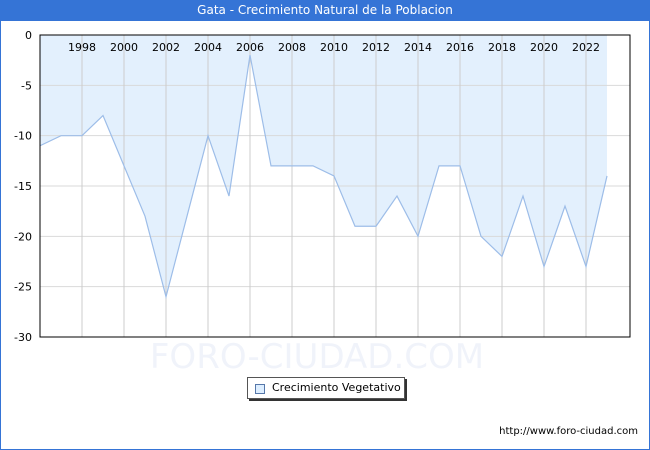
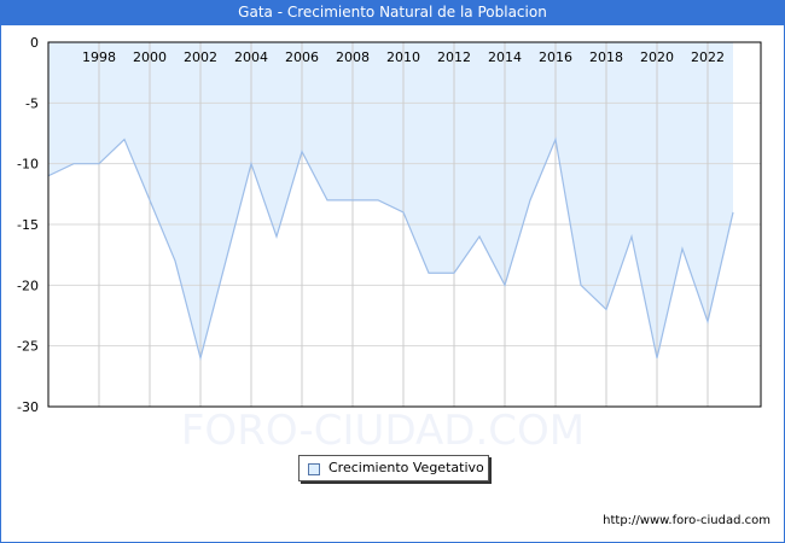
2006: -2 -> -9
2016: -13 -> -8
2020: -23 -> -26
